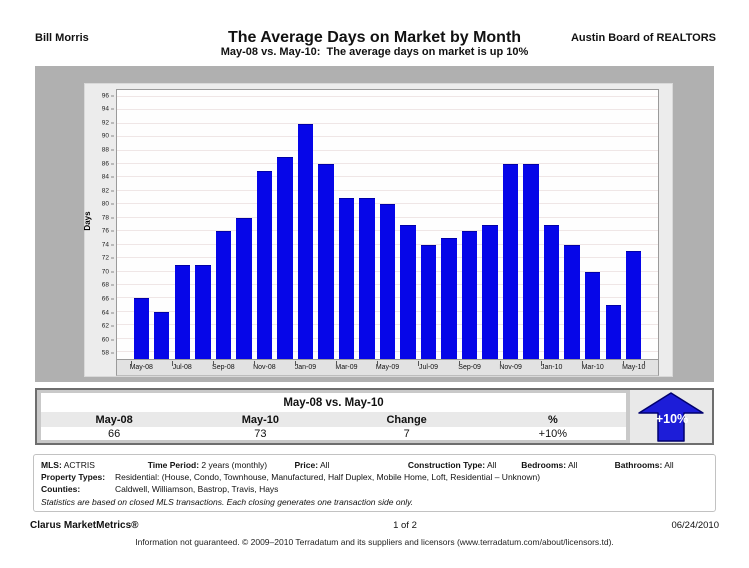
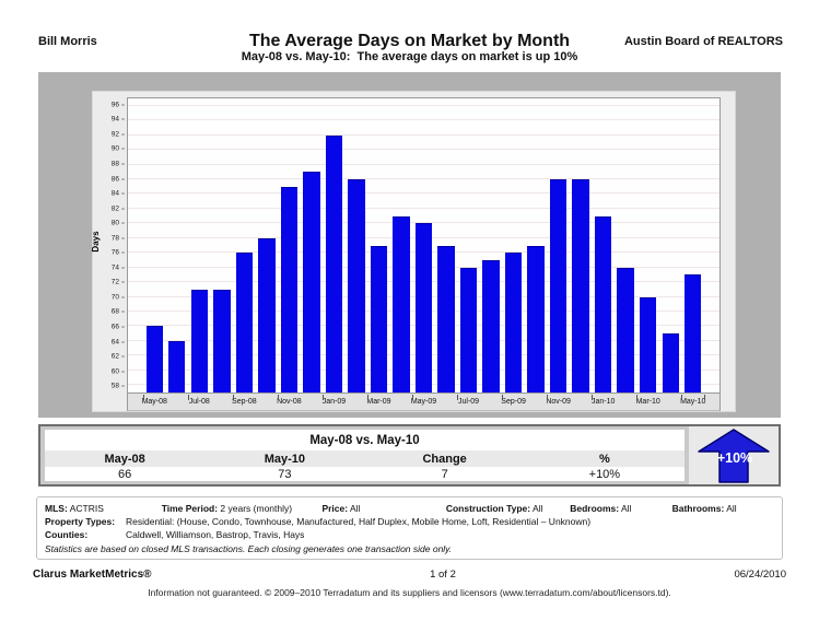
Mar-09: 81 -> 77
Jan-10: 77 -> 81
